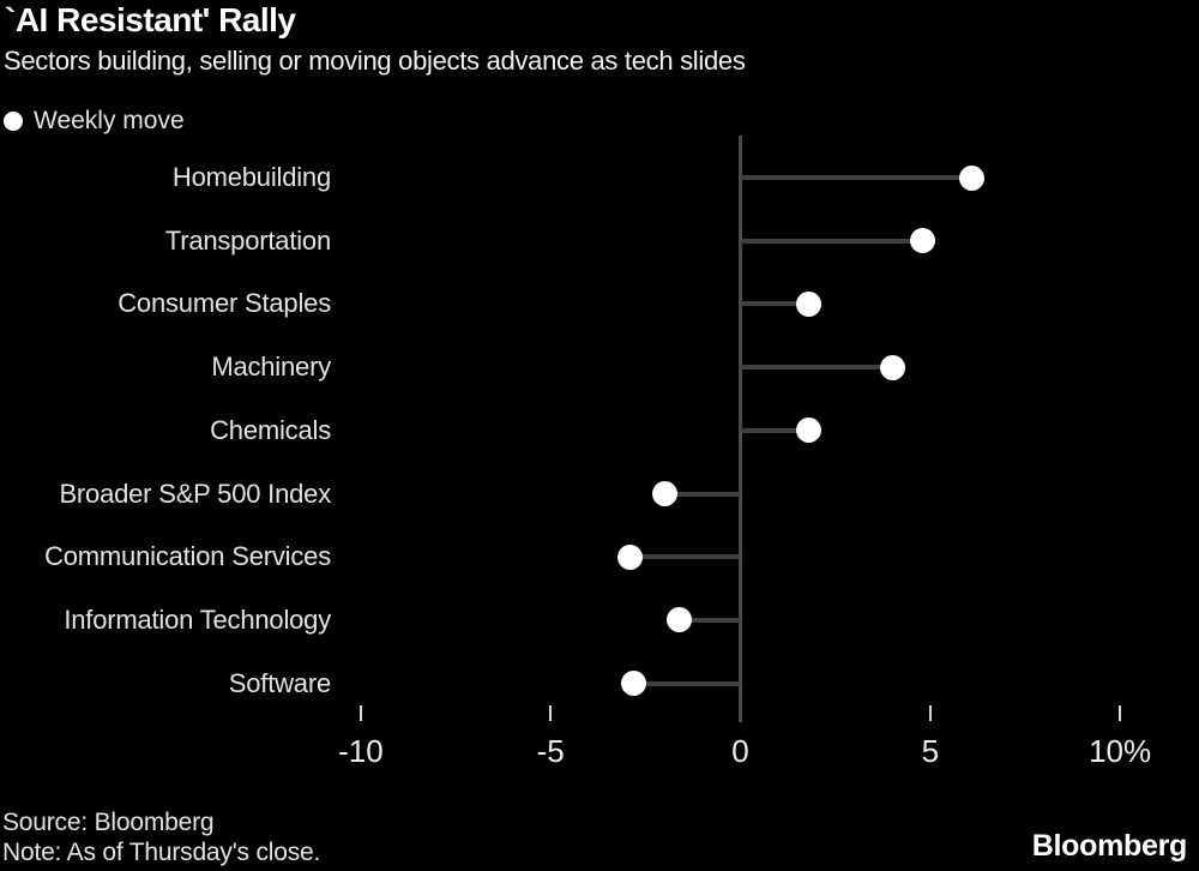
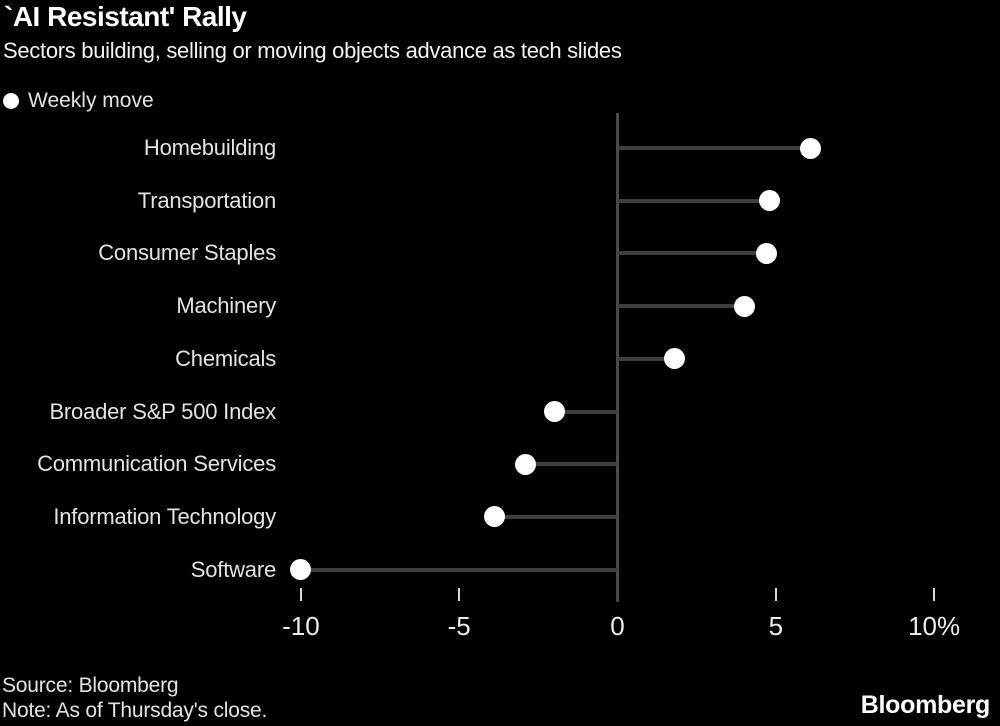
Consumer Staples: 1.8% -> 4.7%
Information Technology: -1.6% -> -3.9%
Software: -2.8% -> -10.0%
